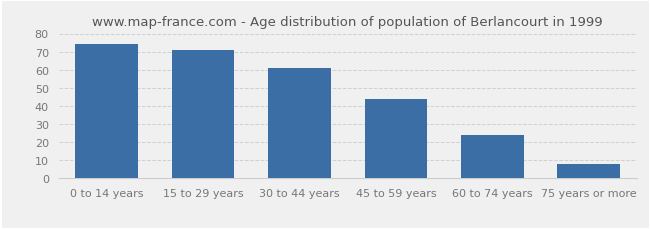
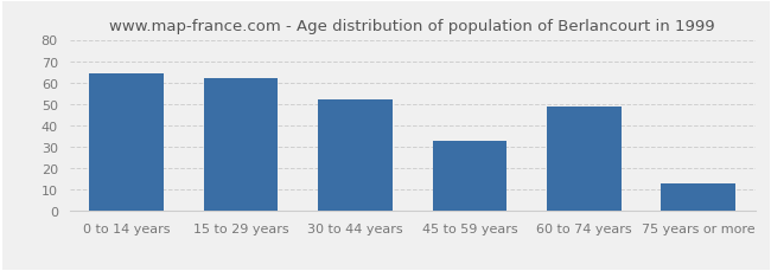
0 to 14 years: 74 -> 64
15 to 29 years: 71 -> 62
30 to 44 years: 61 -> 52
45 to 59 years: 44 -> 33
60 to 74 years: 24 -> 49
75 years or more: 8 -> 13
